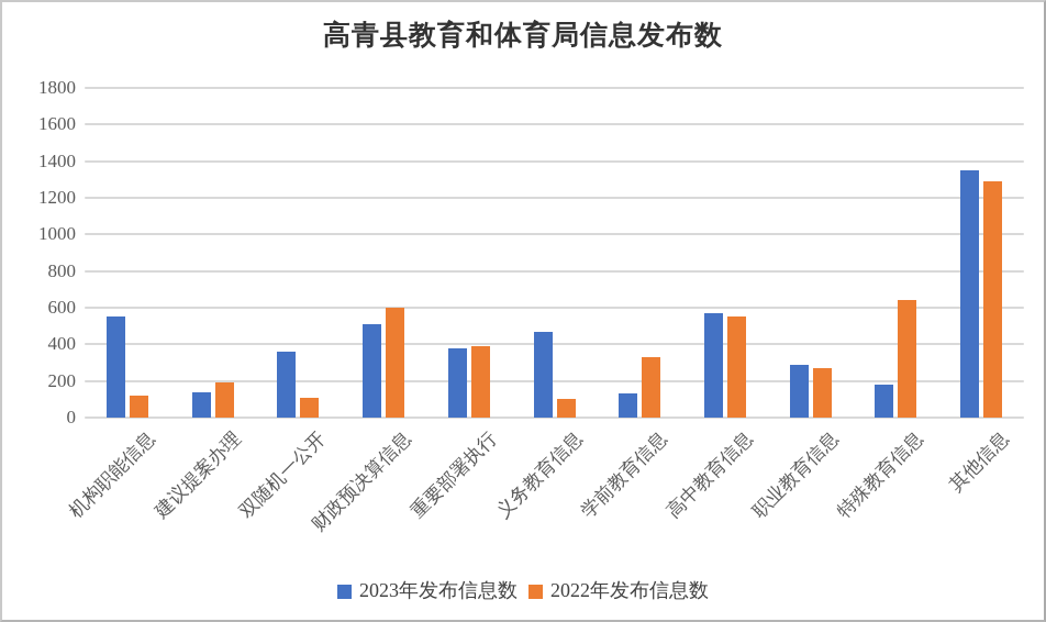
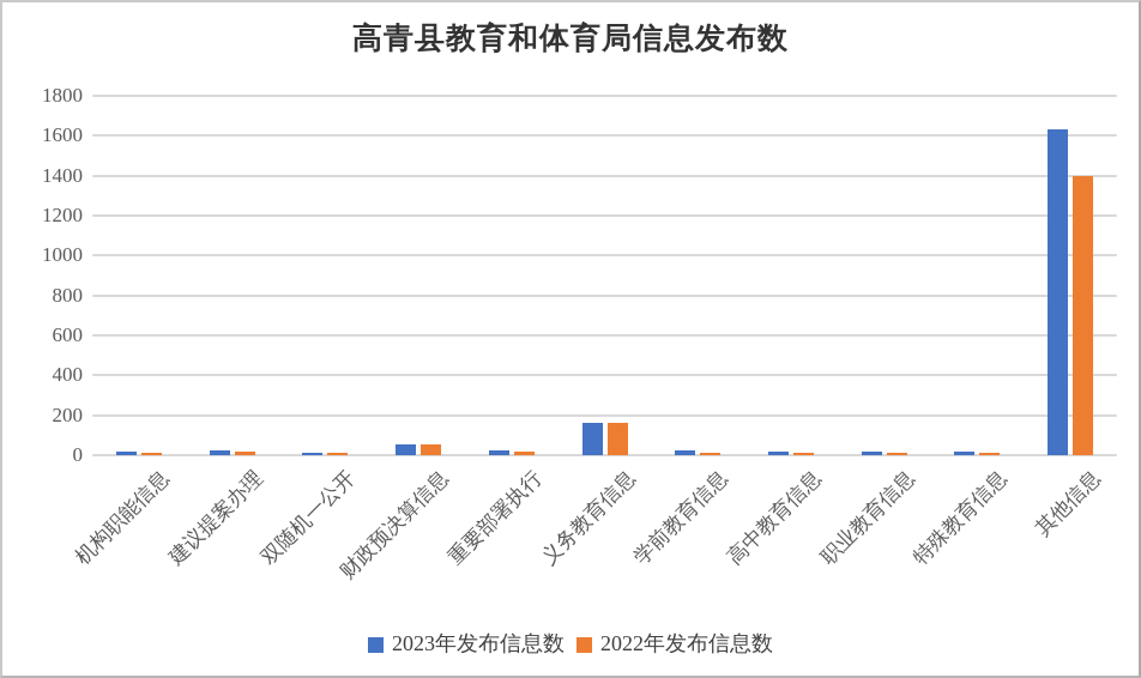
2023年发布信息数/机构职能信息: 550 -> 20
2022年发布信息数/机构职能信息: 120 -> 10
2023年发布信息数/建议提案办理: 140 -> 20
2022年发布信息数/建议提案办理: 190 -> 20
2023年发布信息数/双随机一公开: 360 -> 10
2022年发布信息数/双随机一公开: 110 -> 10
2023年发布信息数/财政预决算信息: 510 -> 60
2022年发布信息数/财政预决算信息: 600 -> 50
2023年发布信息数/重要部署执行: 380 -> 20
2022年发布信息数/重要部署执行: 390 -> 20
2023年发布信息数/义务教育信息: 470 -> 160
2022年发布信息数/义务教育信息: 100 -> 160
2023年发布信息数/学前教育信息: 130 -> 20
2022年发布信息数/学前教育信息: 330 -> 10
2023年发布信息数/高中教育信息: 570 -> 20
2022年发布信息数/高中教育信息: 550 -> 10
2023年发布信息数/职业教育信息: 290 -> 20
2022年发布信息数/职业教育信息: 270 -> 10
2023年发布信息数/特殊教育信息: 180 -> 20
2022年发布信息数/特殊教育信息: 640 -> 10
2023年发布信息数/其他信息: 1350 -> 1630
2022年发布信息数/其他信息: 1290 -> 1400
